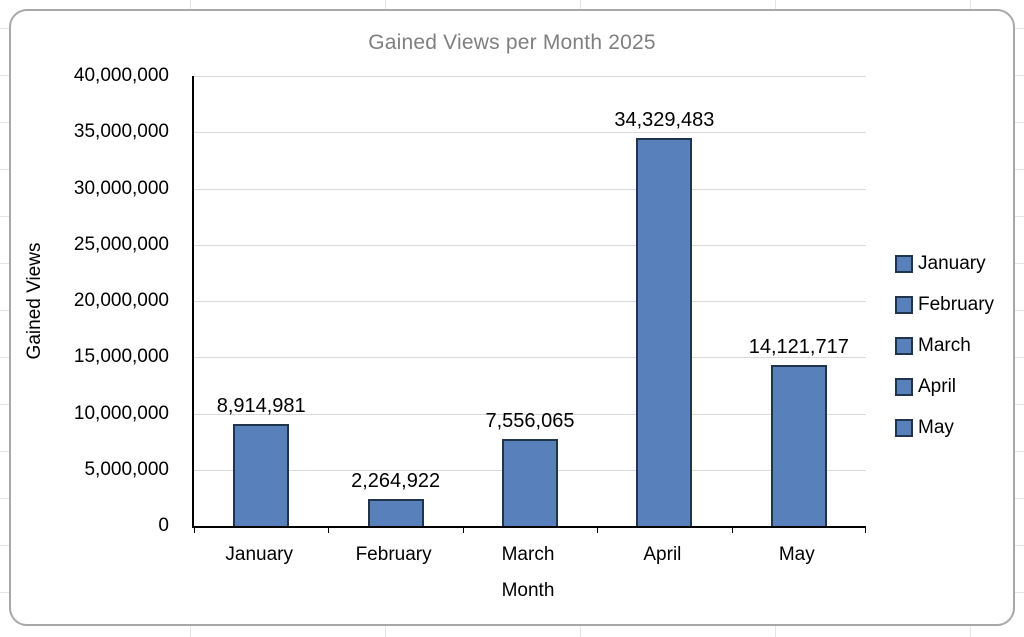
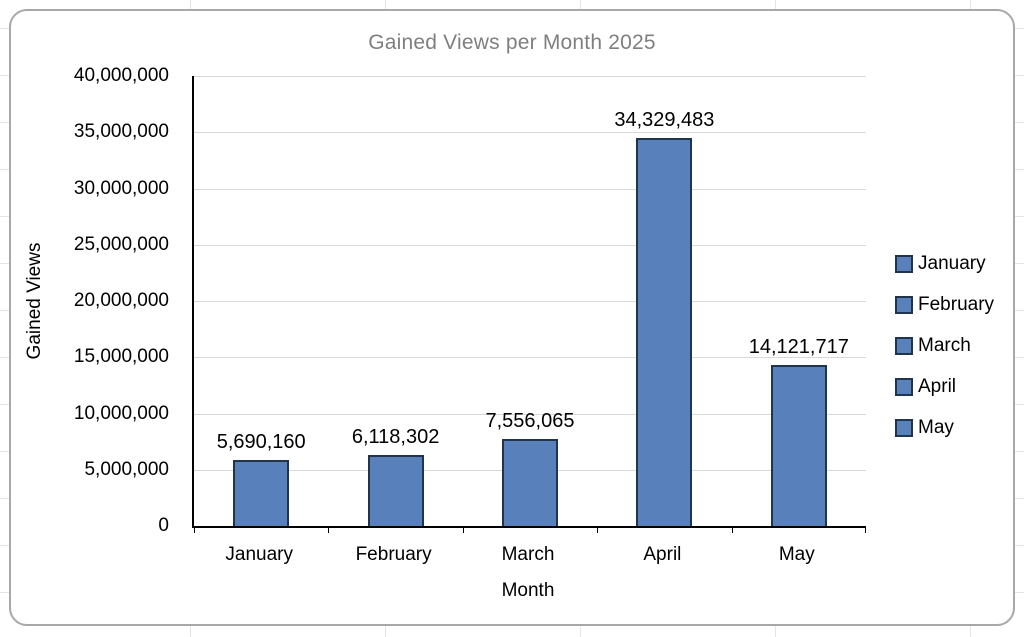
January: 8,914,981 -> 5,690,160
February: 2,264,922 -> 6,118,302
